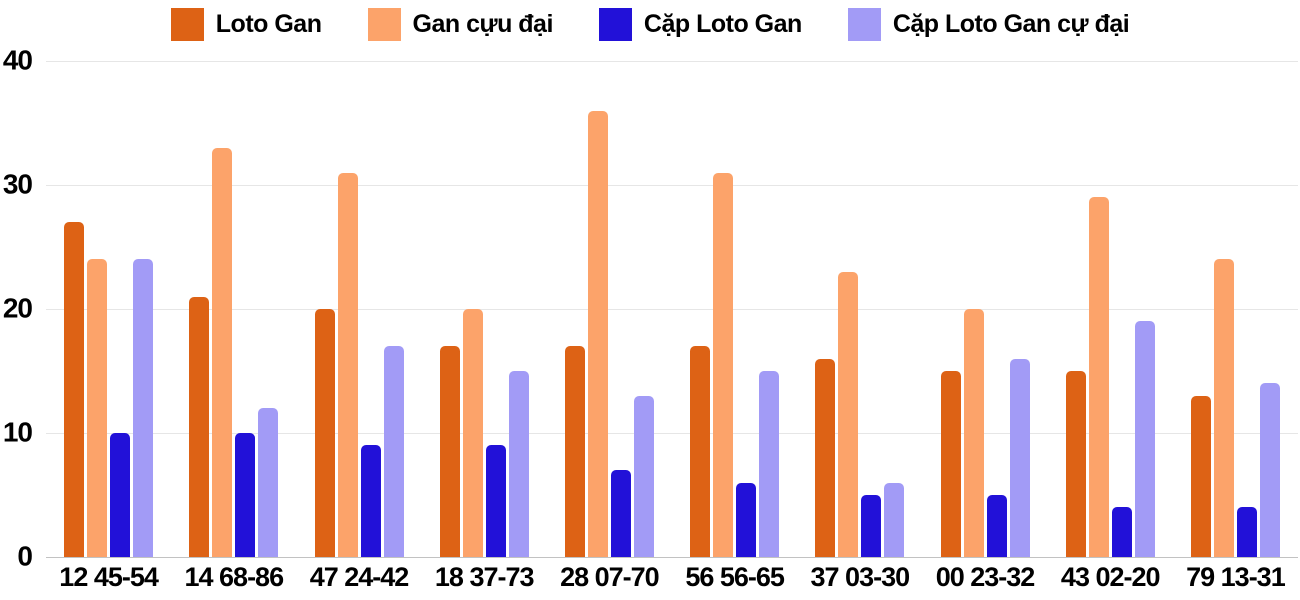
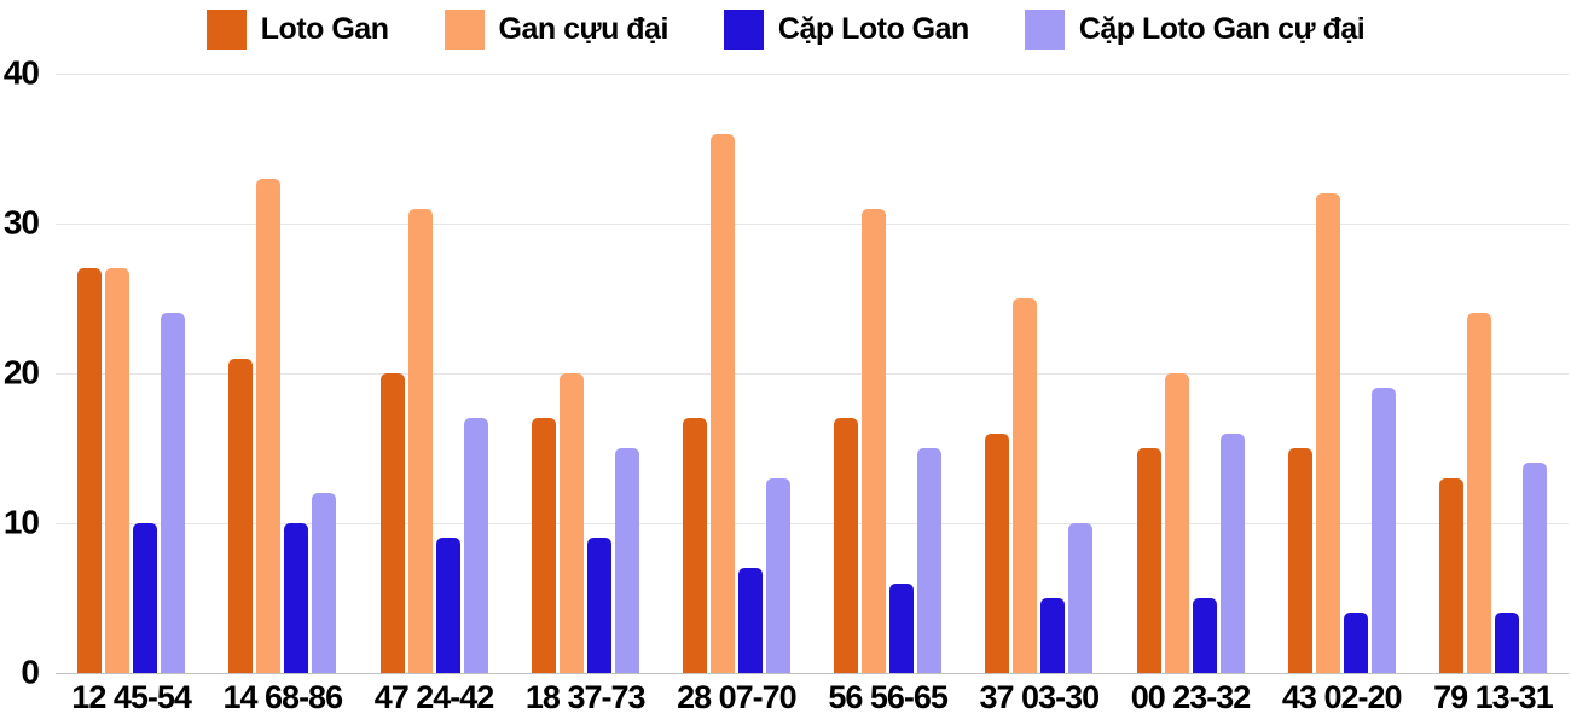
Gan cựu đại/12 45-54: 24 -> 27
Gan cựu đại/37 03-30: 23 -> 25
Cặp Loto Gan cự đại/37 03-30: 6 -> 10
Gan cựu đại/43 02-20: 29 -> 32
